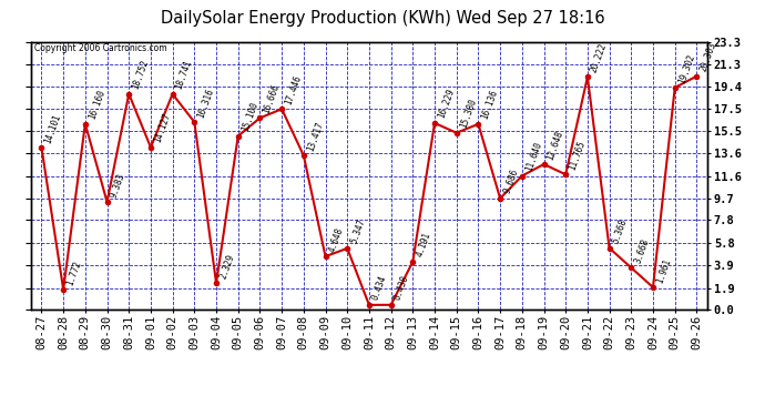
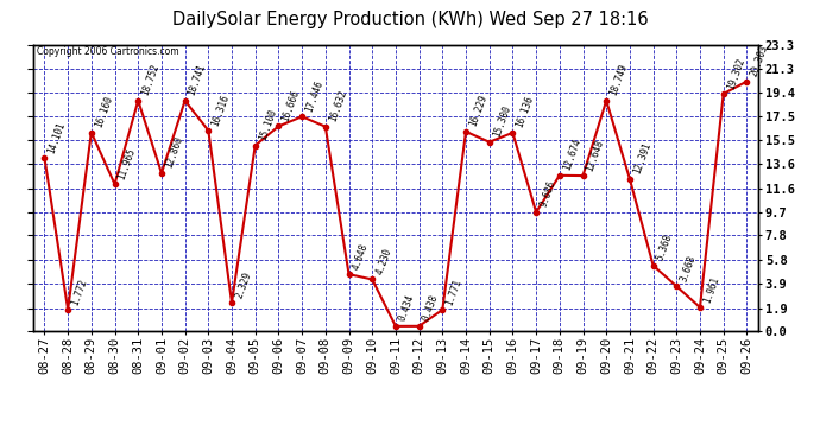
08-30: 9.383 -> 11.965
09-01: 14.127 -> 12.860
09-08: 13.417 -> 16.632
09-10: 5.347 -> 4.230
09-13: 4.191 -> 1.771
09-18: 11.640 -> 12.674
09-20: 11.765 -> 18.749
09-21: 20.222 -> 12.391
